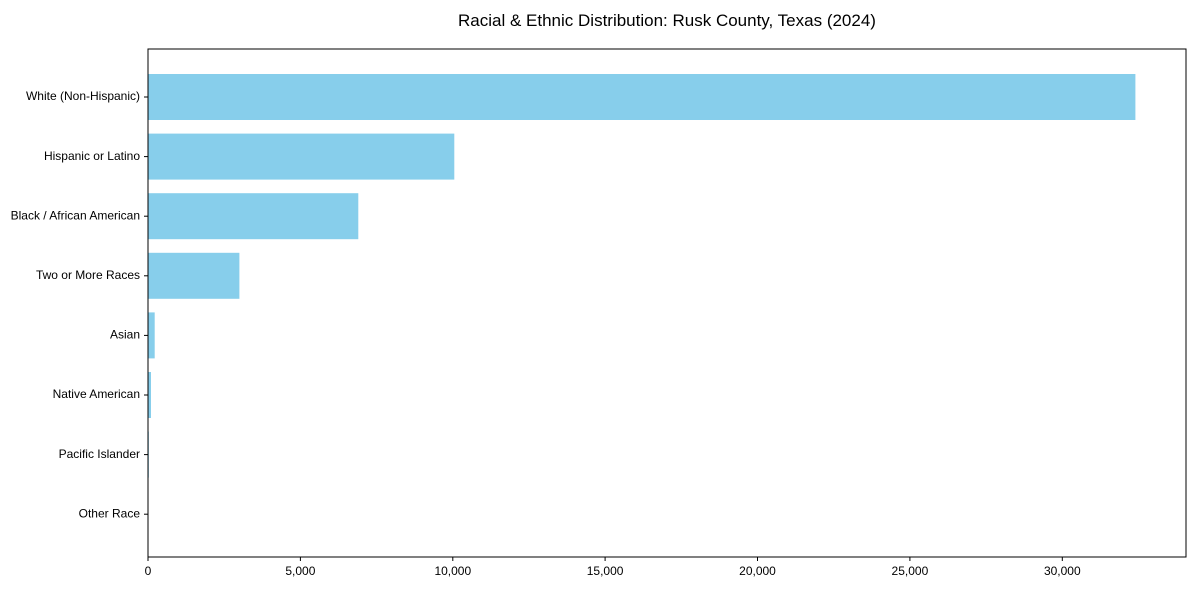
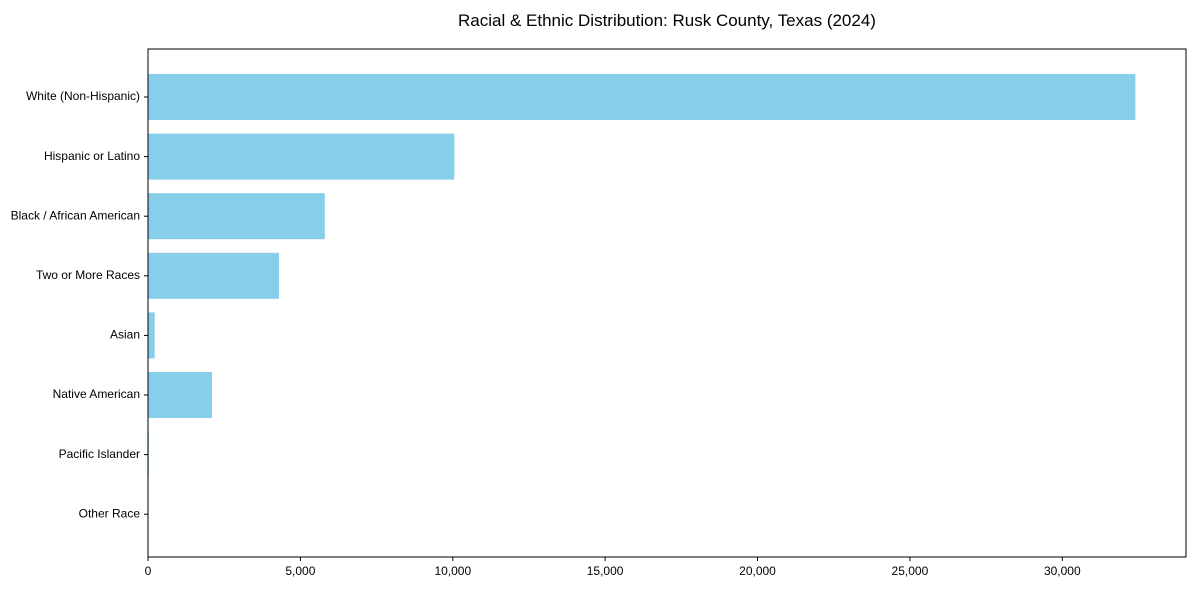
Black / African American: 6900 -> 5800
Two or More Races: 3000 -> 4300
Native American: 100 -> 2100
